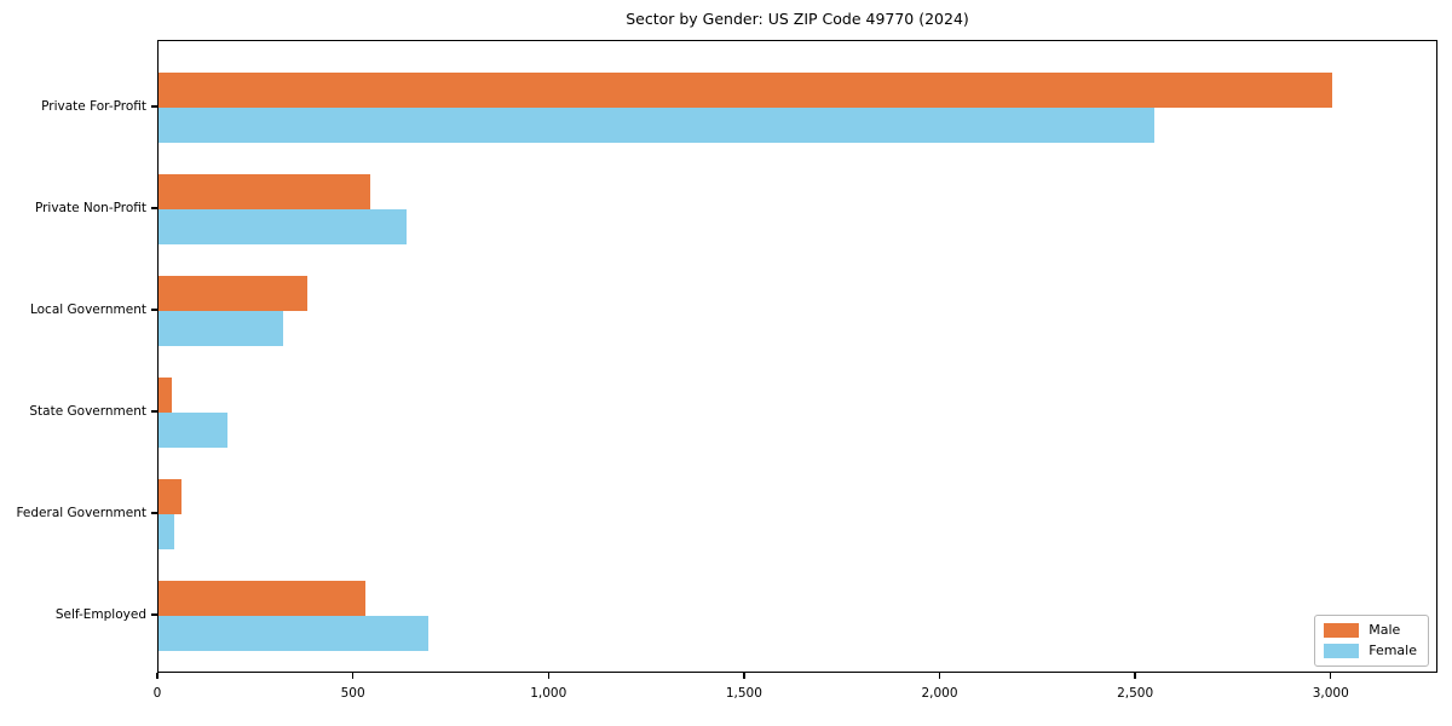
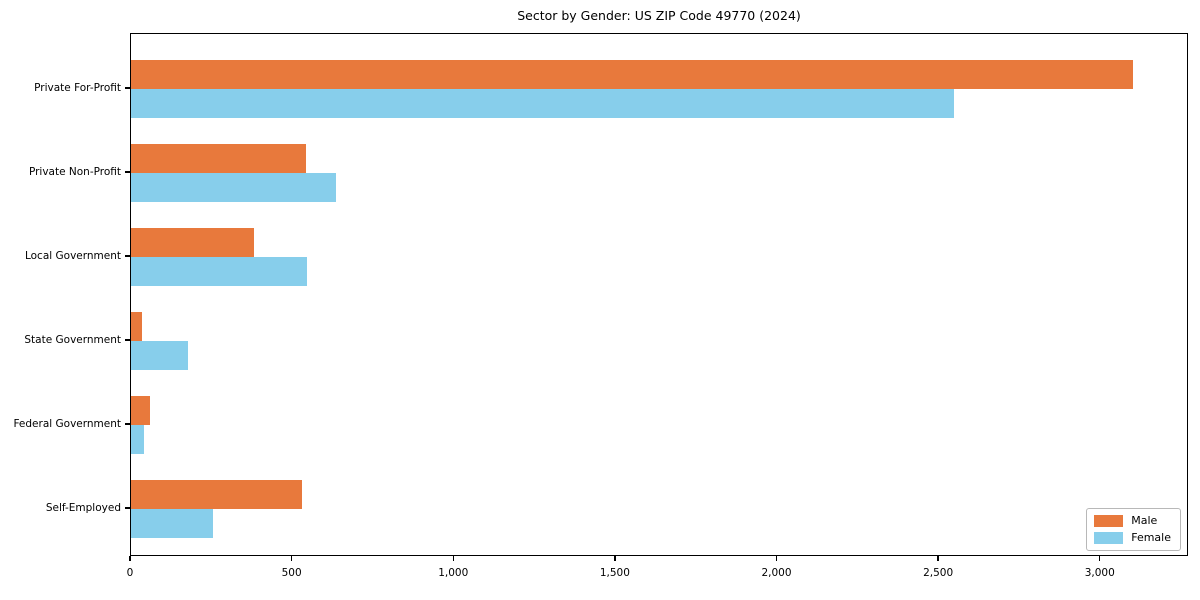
Male/Private For-Profit: 3000 -> 3100
Female/Local Government: 320 -> 540
Female/Self-Employed: 690 -> 260
